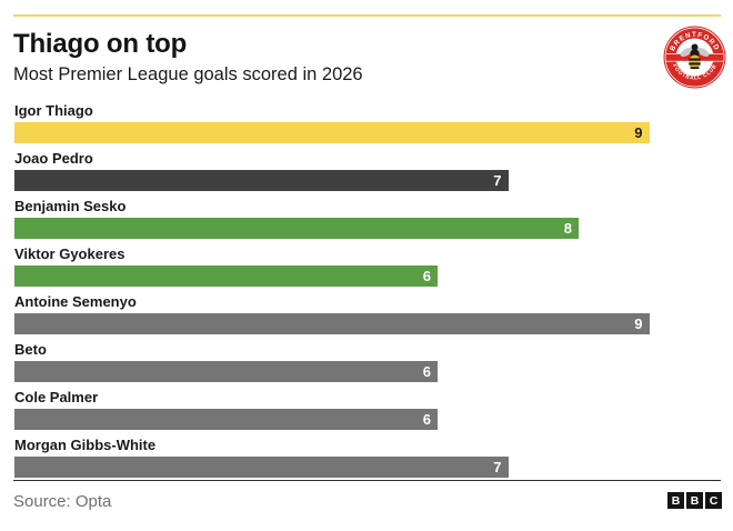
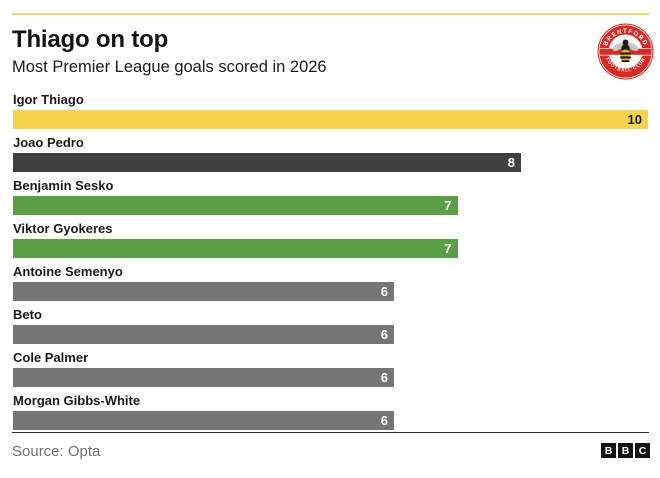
Igor Thiago: 9 -> 10
Joao Pedro: 7 -> 8
Benjamin Sesko: 8 -> 7
Viktor Gyokeres: 6 -> 7
Antoine Semenyo: 9 -> 6
Morgan Gibbs-White: 7 -> 6
